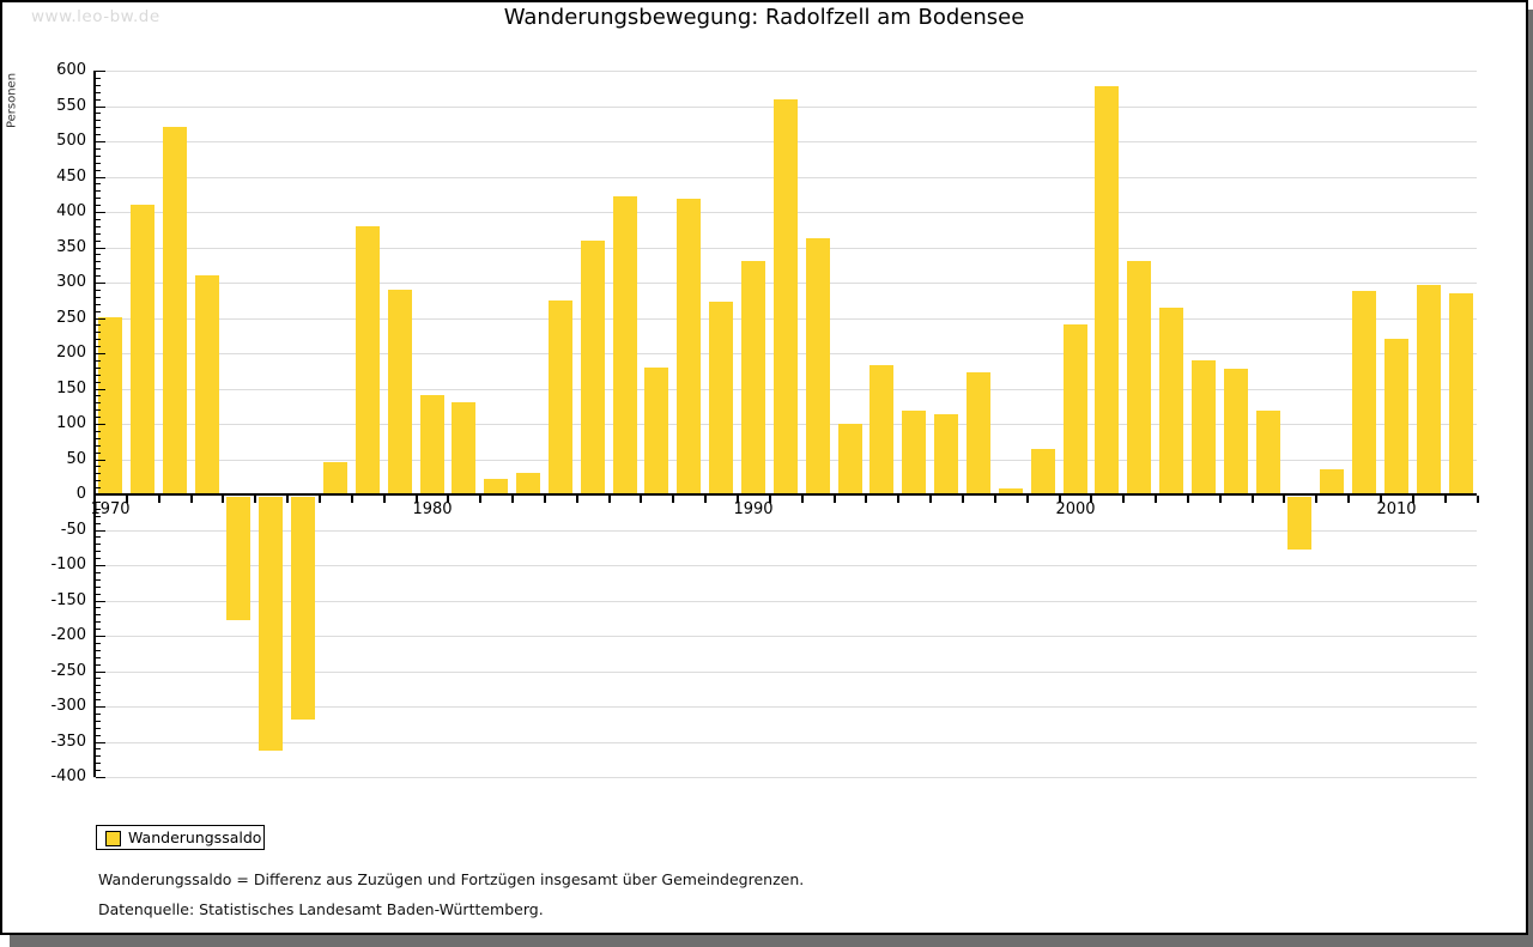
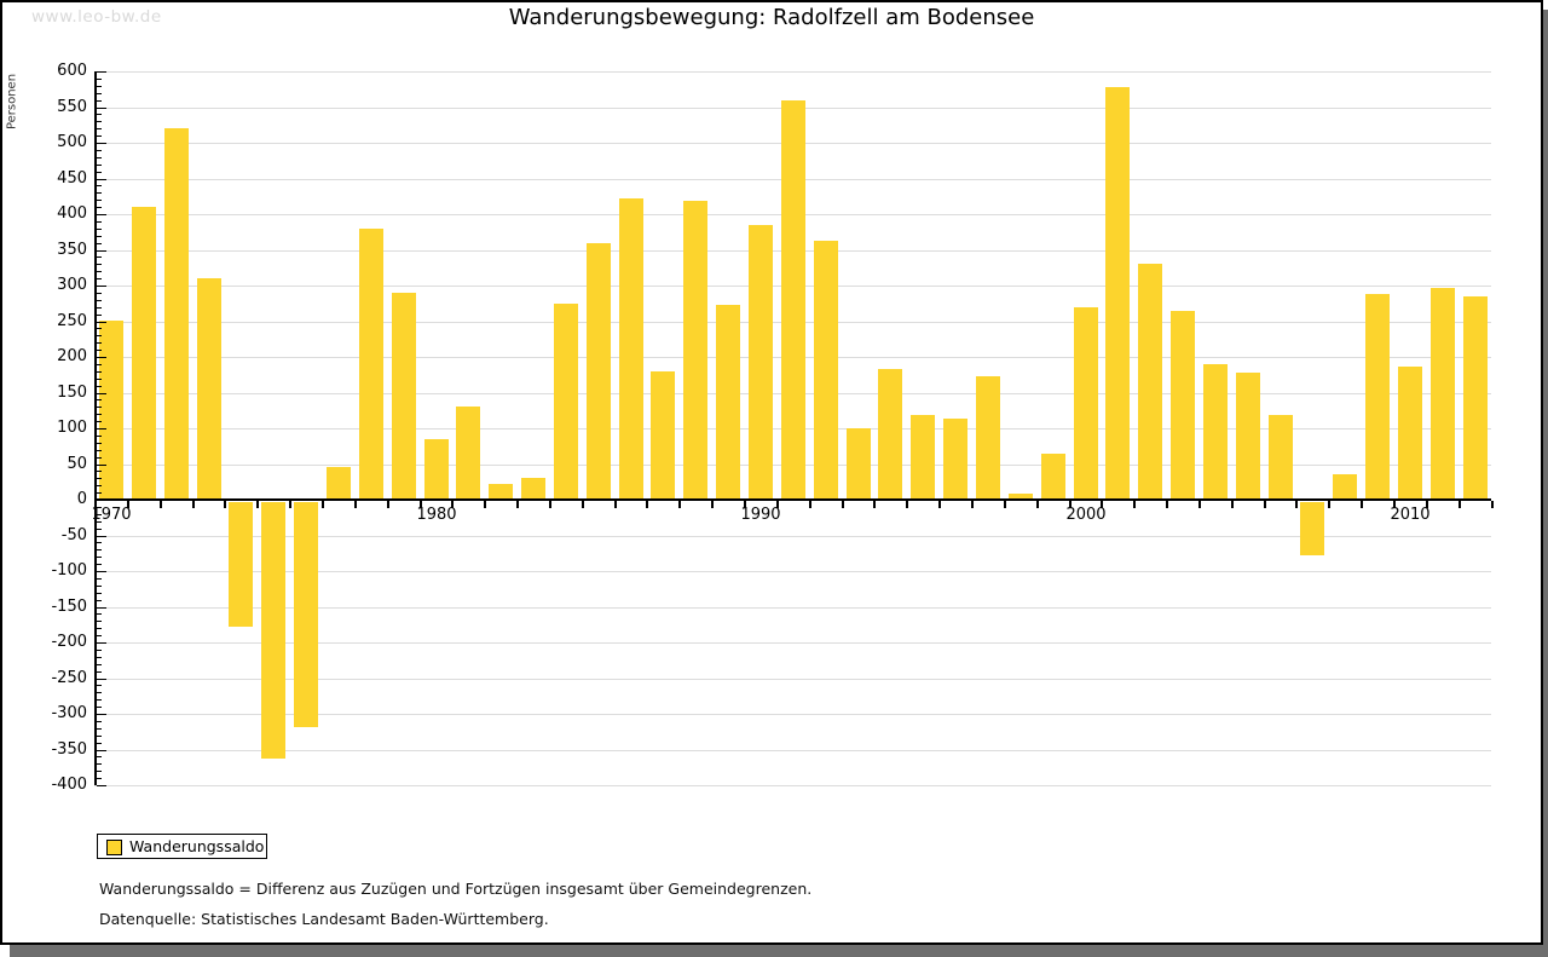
1980: 140 -> 80
1990: 330 -> 380
2000: 240 -> 270
2010: 220 -> 190
